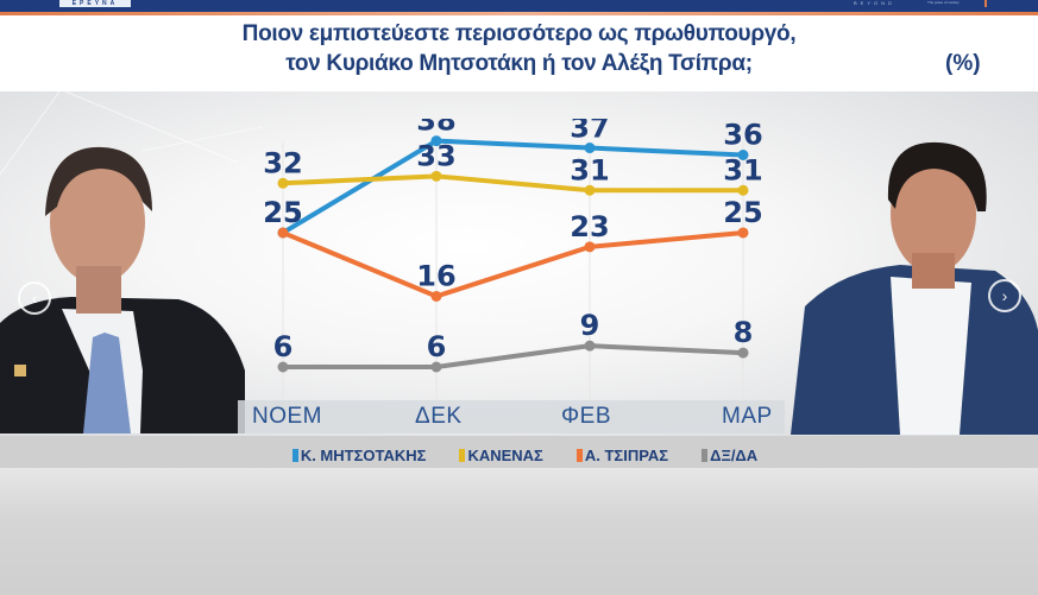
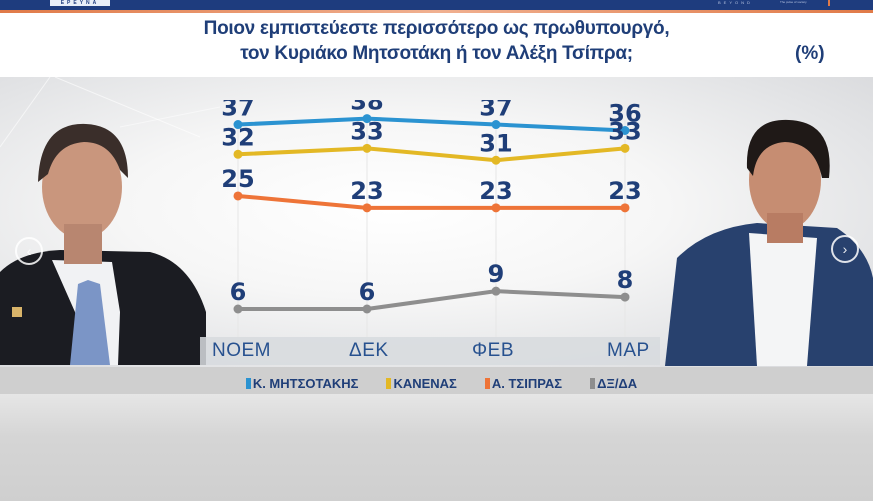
Κ. ΜΗΤΣΟΤΑΚΗΣ/ΝΟΕΜ: 25 -> 37
Α. ΤΣΙΠΡΑΣ/ΔΕΚ: 16 -> 23
ΚΑΝΕΝΑΣ/ΜΑΡ: 31 -> 33
Α. ΤΣΙΠΡΑΣ/ΜΑΡ: 25 -> 23
